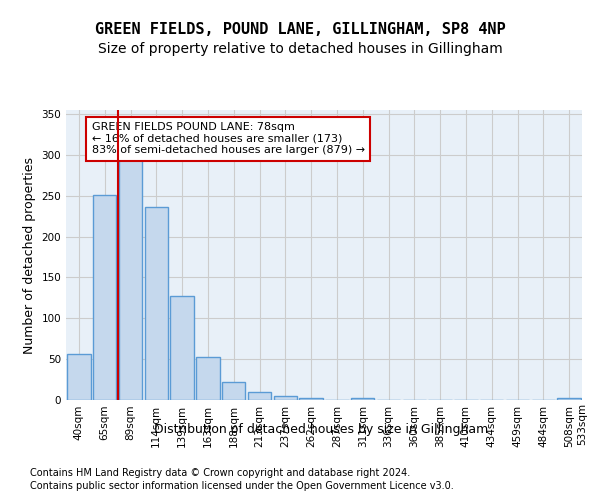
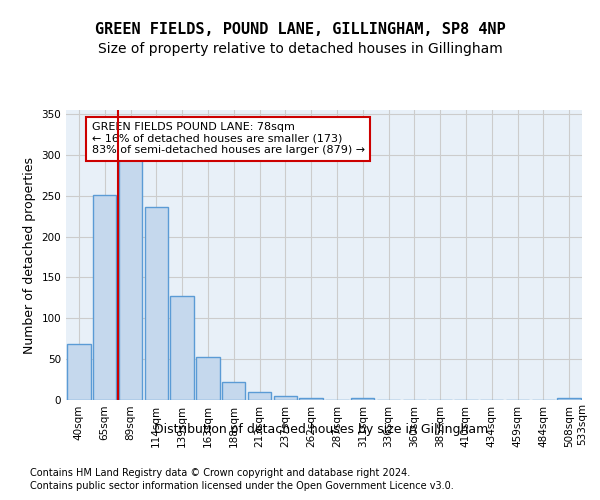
40sqm: 56 -> 68
